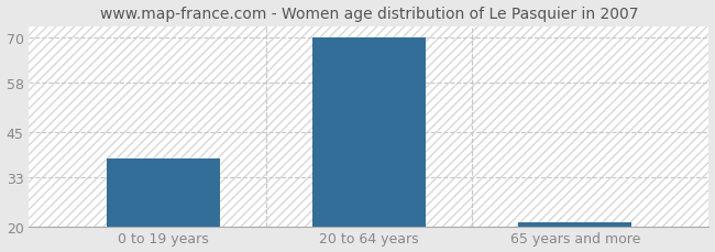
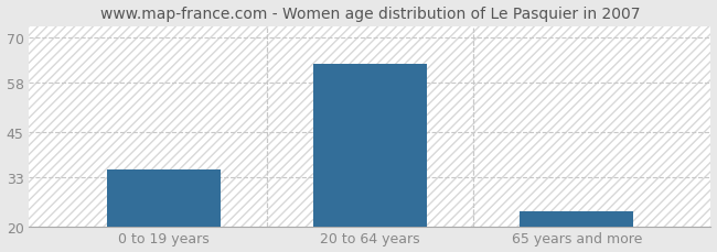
0 to 19 years: 38 -> 35
20 to 64 years: 70 -> 63
65 years and more: 21 -> 24
